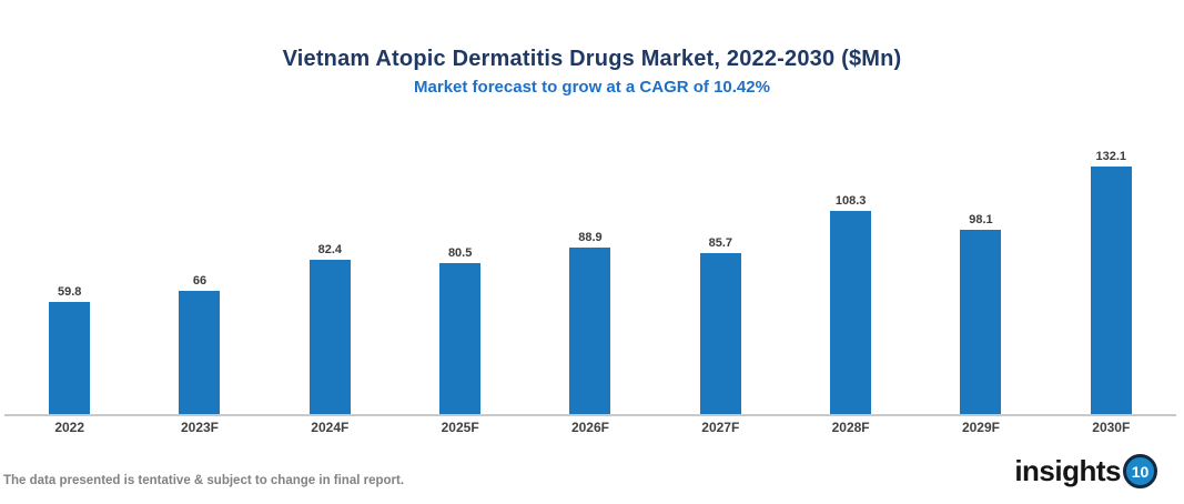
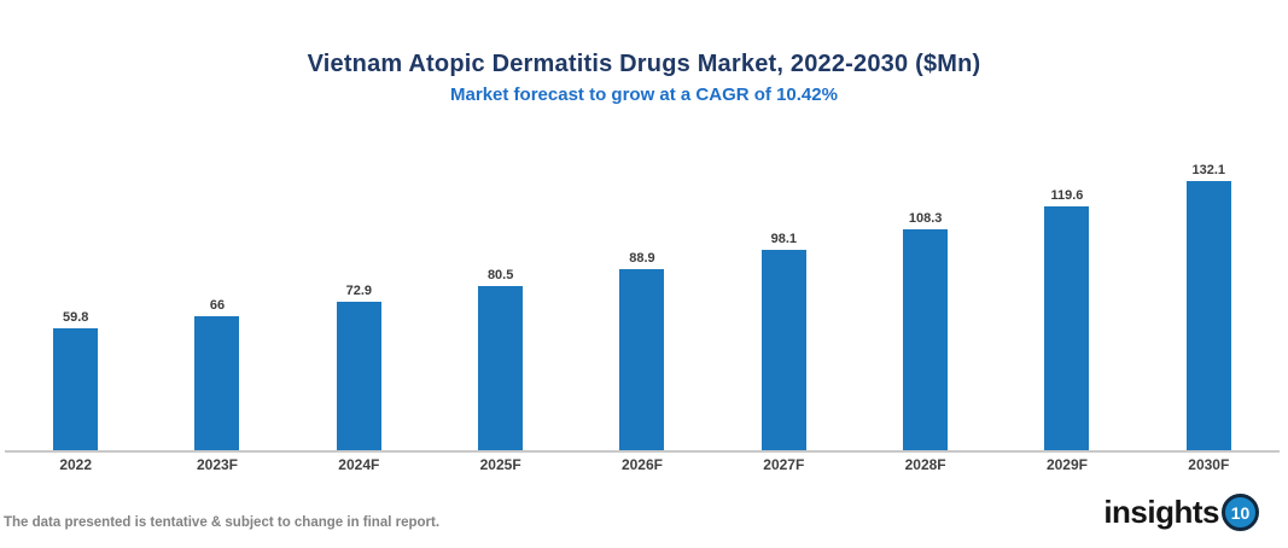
2024F: 82.4 -> 72.9
2027F: 85.7 -> 98.1
2029F: 98.1 -> 119.6
